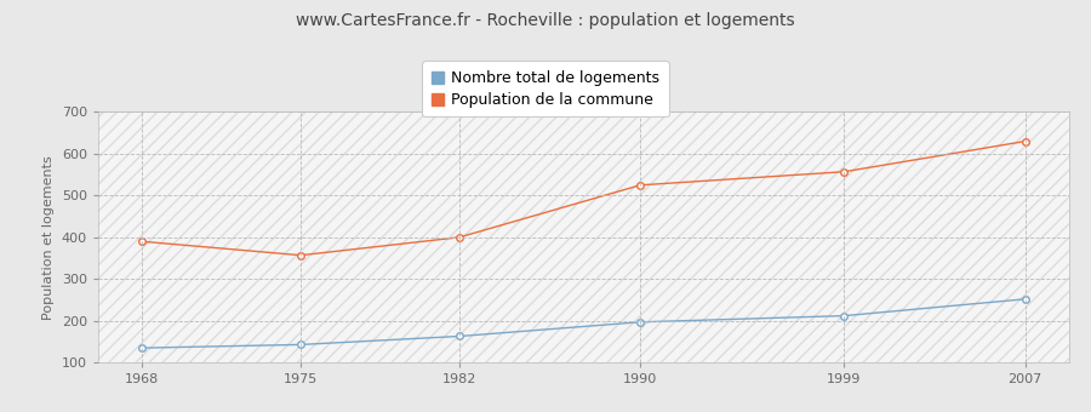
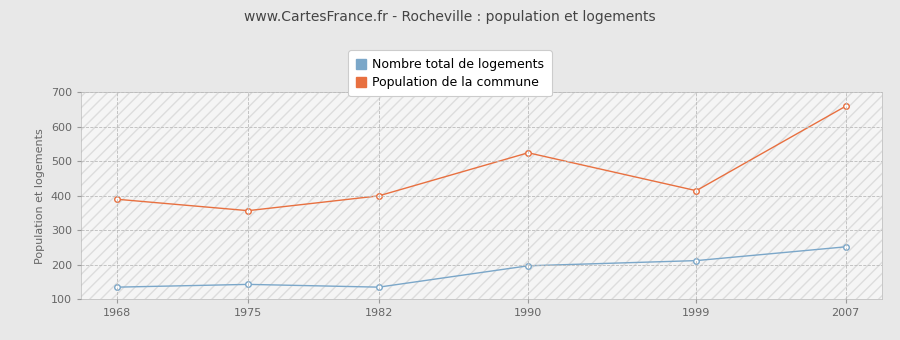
Nombre total de logements/1982: 163 -> 135
Population de la commune/1999: 557 -> 415
Population de la commune/2007: 630 -> 660
